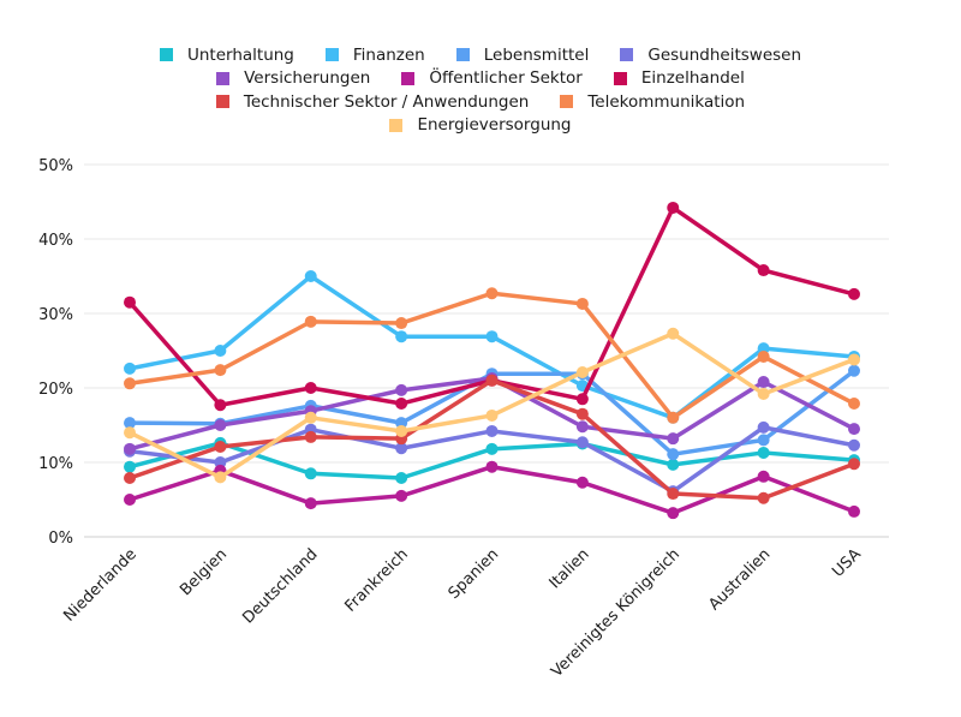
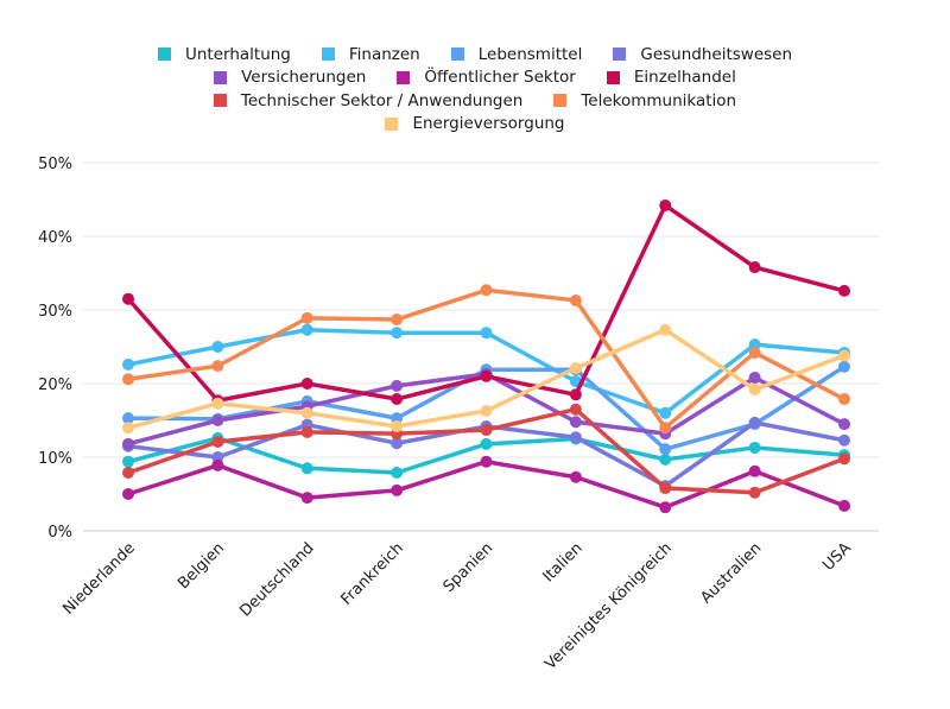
Energieversorgung/Belgien: 8% -> 17%
Finanzen/Deutschland: 35% -> 27%
Technischer Sektor / Anwendungen/Spanien: 21% -> 14%
Telekommunikation/Vereinigtes Königreich: 16% -> 14%
Lebensmittel/Australien: 13% -> 14%
